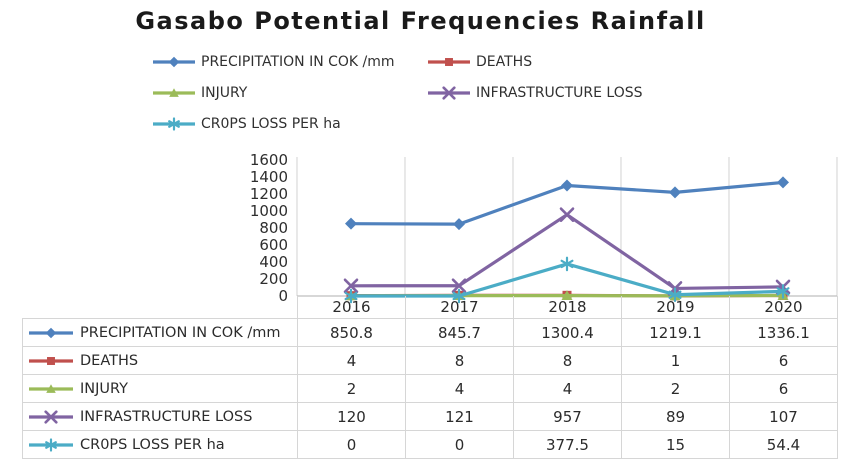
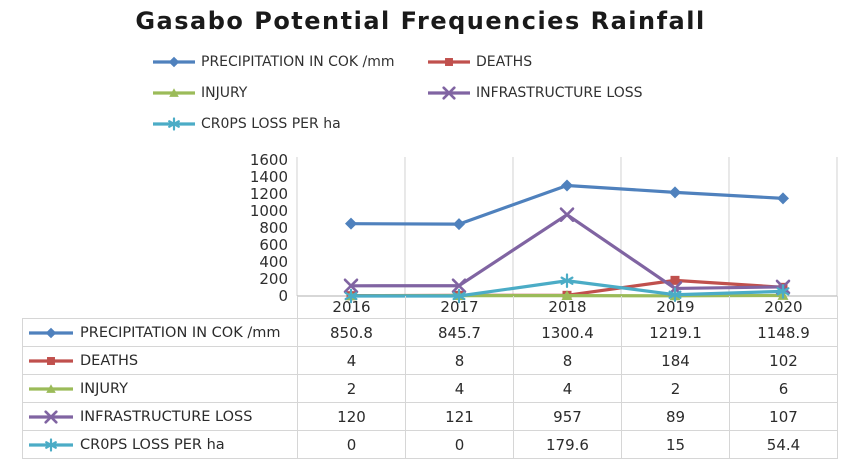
CR0PS LOSS PER ha/2018: 377.5 -> 179.6
DEATHS/2019: 1 -> 184
PRECIPITATION IN COK /mm/2020: 1336.1 -> 1148.9
DEATHS/2020: 6 -> 102
